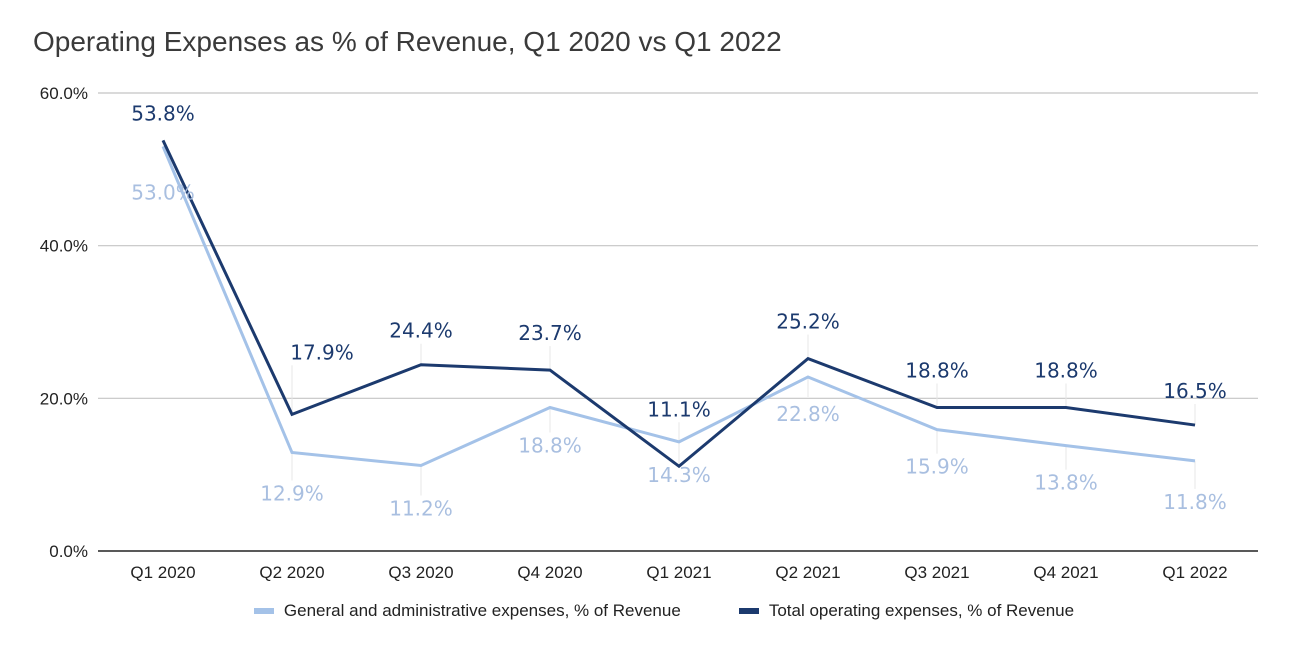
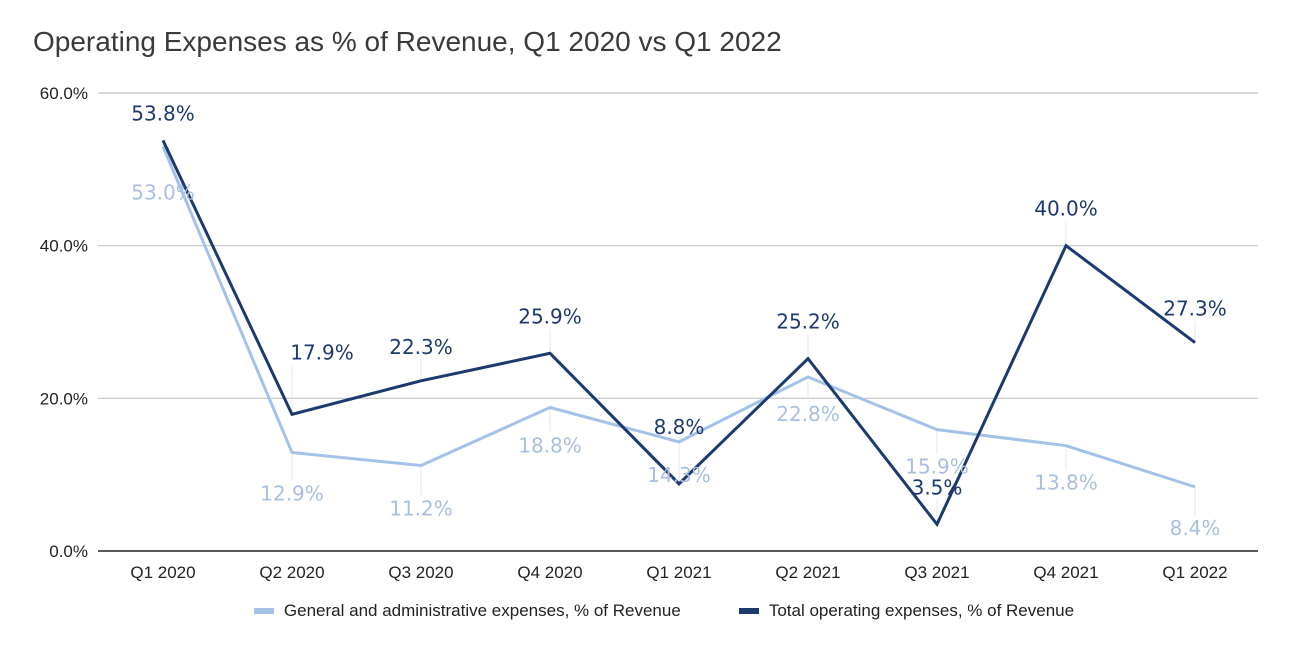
Total operating expenses, % of Revenue/Q3 2020: 24.4% -> 22.3%
Total operating expenses, % of Revenue/Q4 2020: 23.7% -> 25.9%
Total operating expenses, % of Revenue/Q1 2021: 11.1% -> 8.8%
Total operating expenses, % of Revenue/Q3 2021: 18.8% -> 3.5%
Total operating expenses, % of Revenue/Q4 2021: 18.8% -> 40.0%
General and administrative expenses, % of Revenue/Q1 2022: 11.8% -> 8.4%
Total operating expenses, % of Revenue/Q1 2022: 16.5% -> 27.3%
